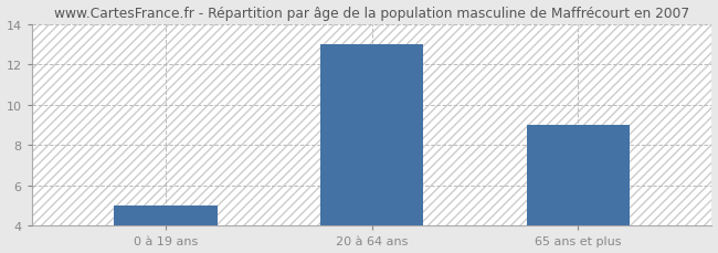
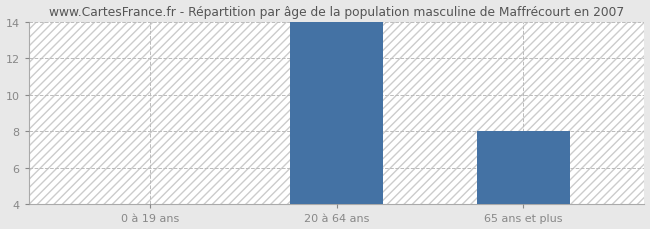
0 à 19 ans: 5 -> 4
20 à 64 ans: 13 -> 14
65 ans et plus: 9 -> 8
